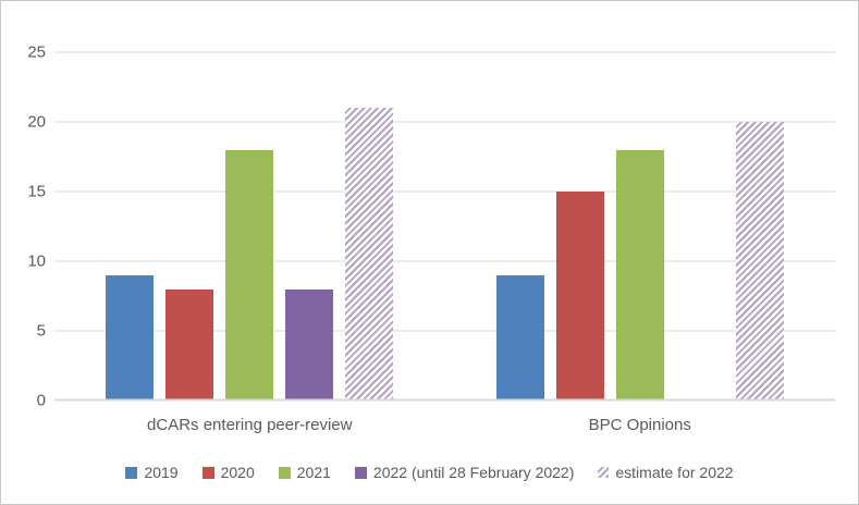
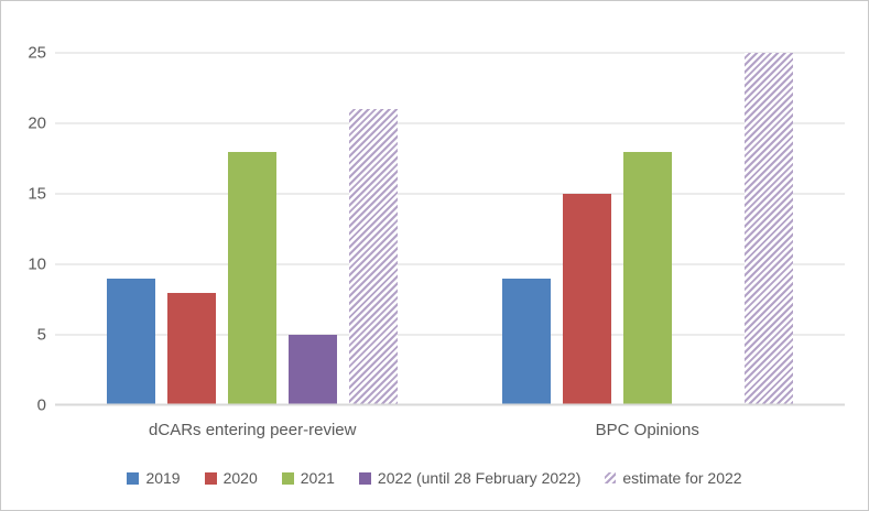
2022 (until 28 February 2022)/dCARs entering peer-review: 8 -> 5
estimate for 2022/BPC Opinions: 20 -> 25
